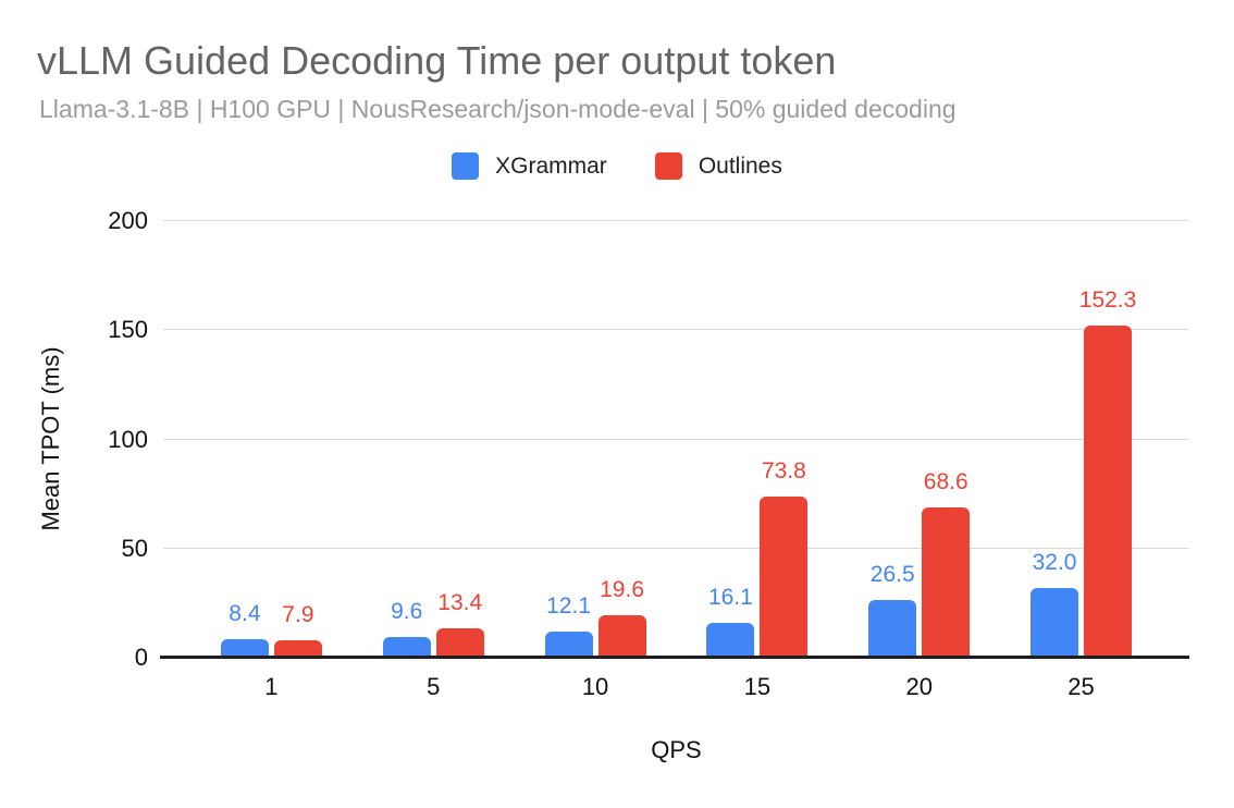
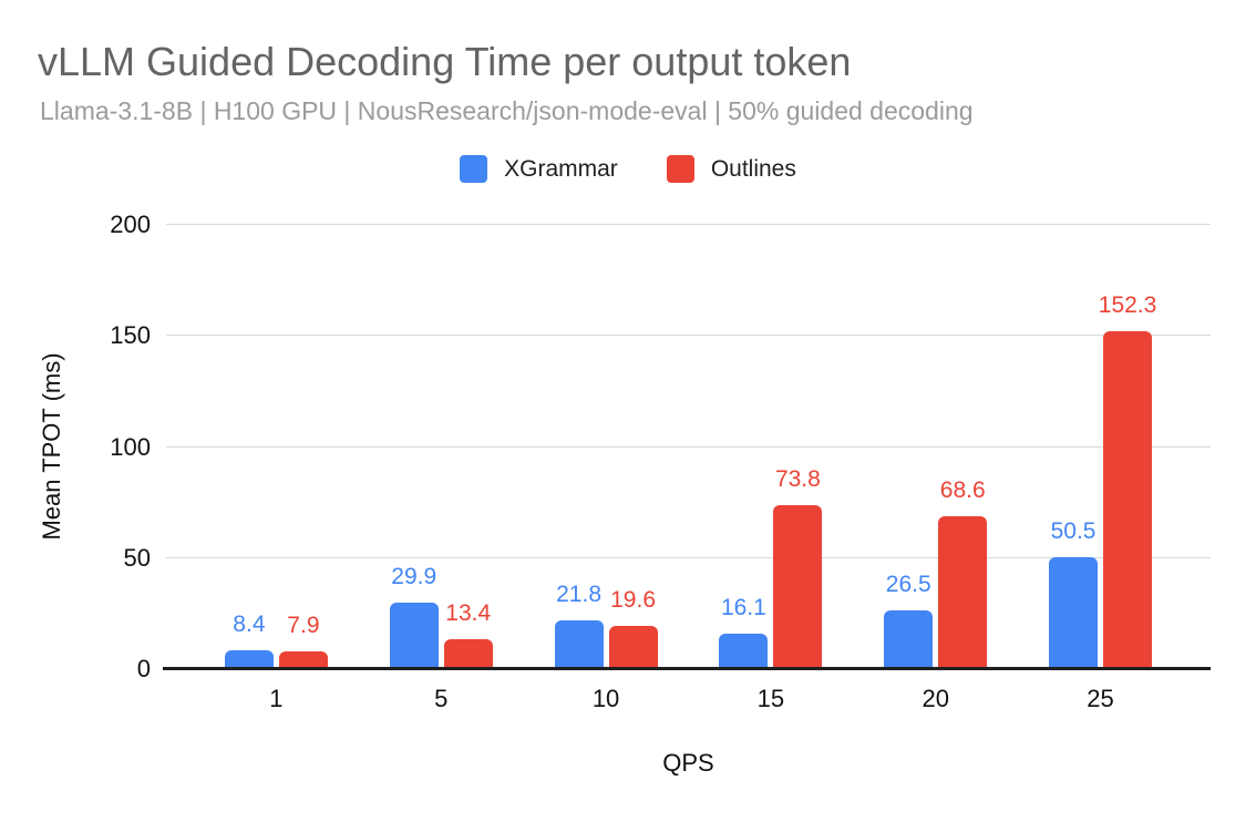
XGrammar/5: 9.6 -> 29.9
XGrammar/10: 12.1 -> 21.8
XGrammar/25: 32.0 -> 50.5
